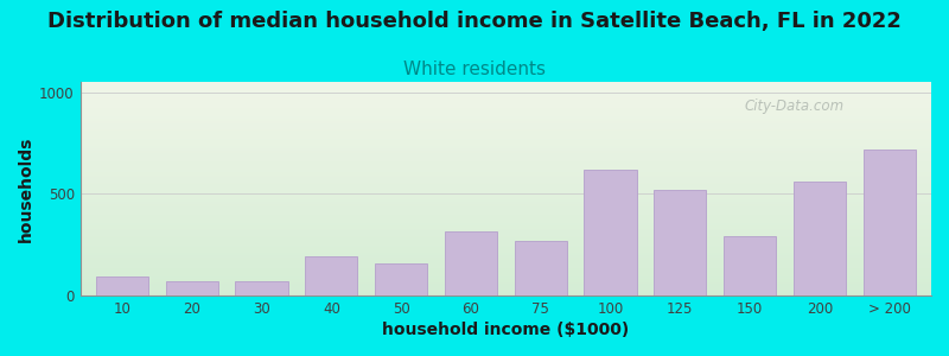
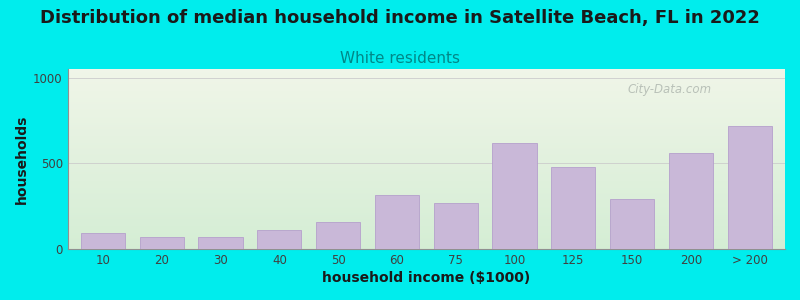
40: 190 -> 110
125: 520 -> 480
